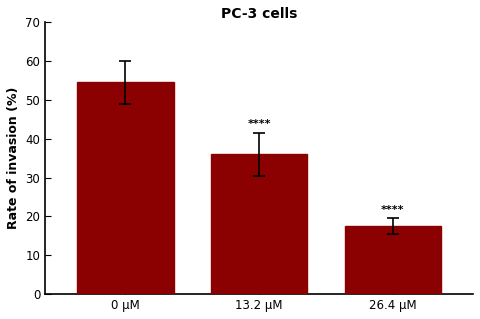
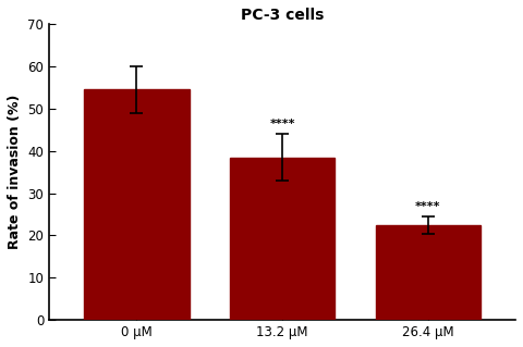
13.2 μM: 36.0 -> 38.5
26.4 μM: 17.5 -> 22.5
